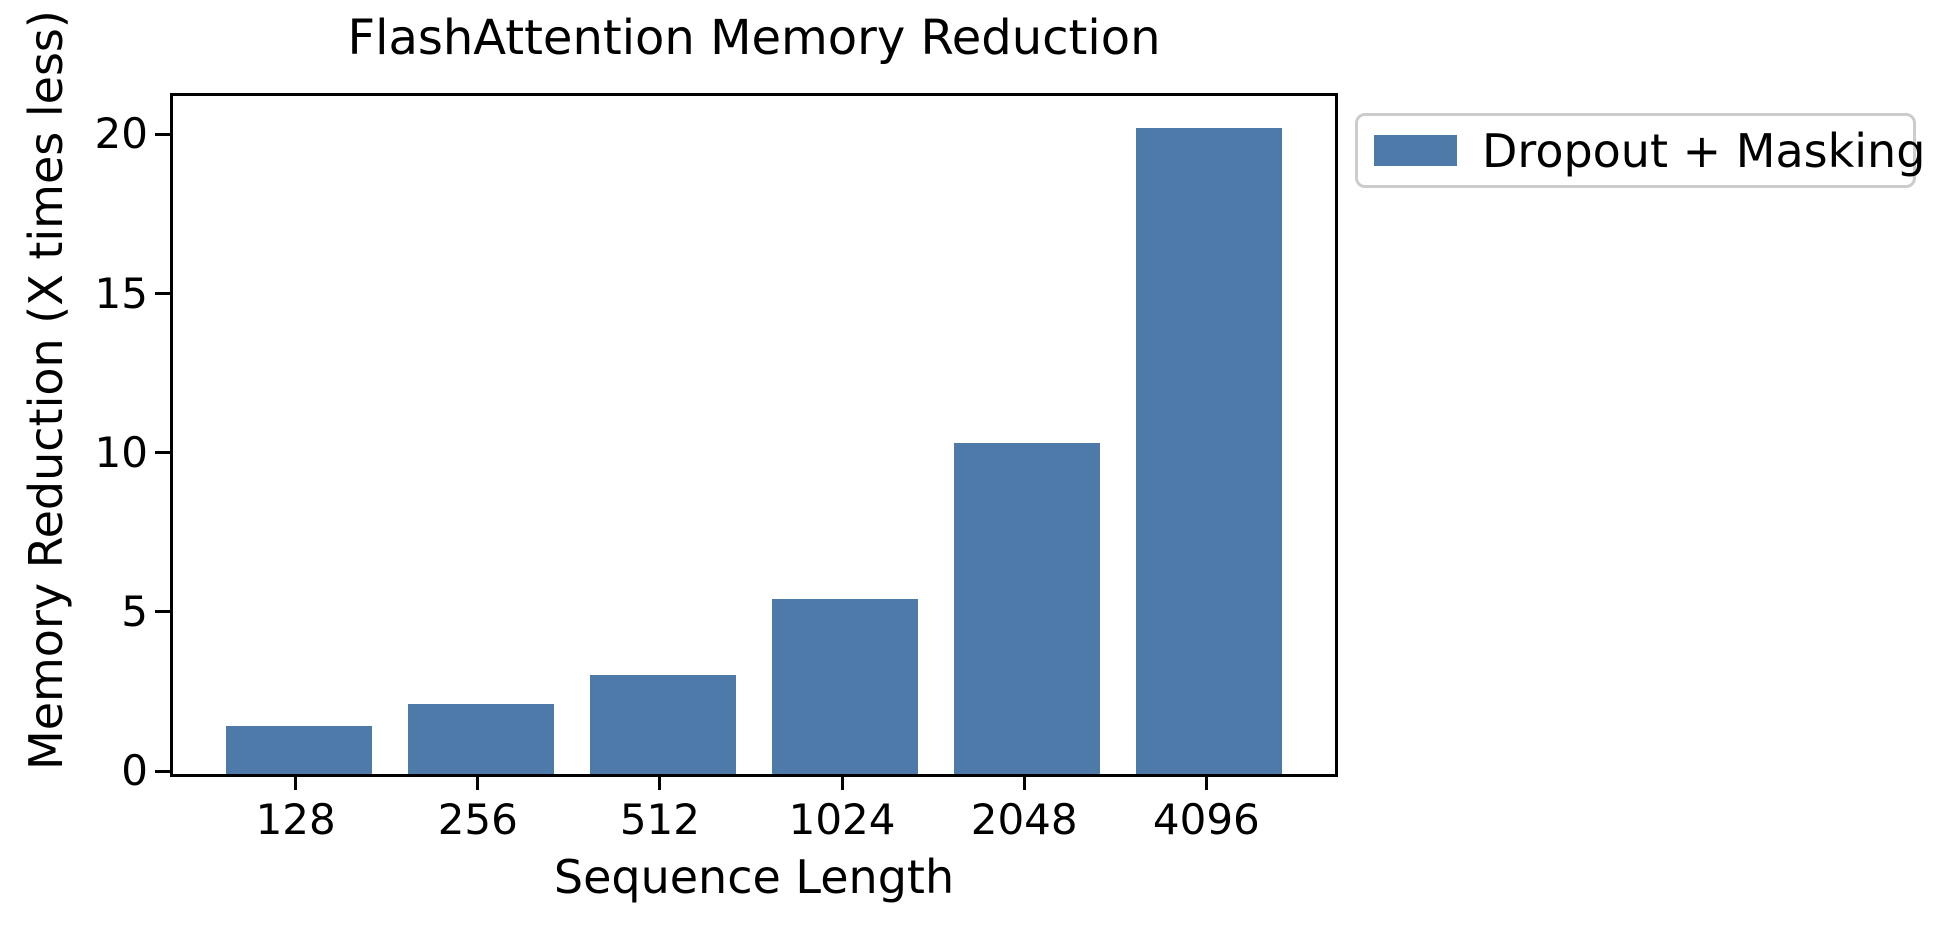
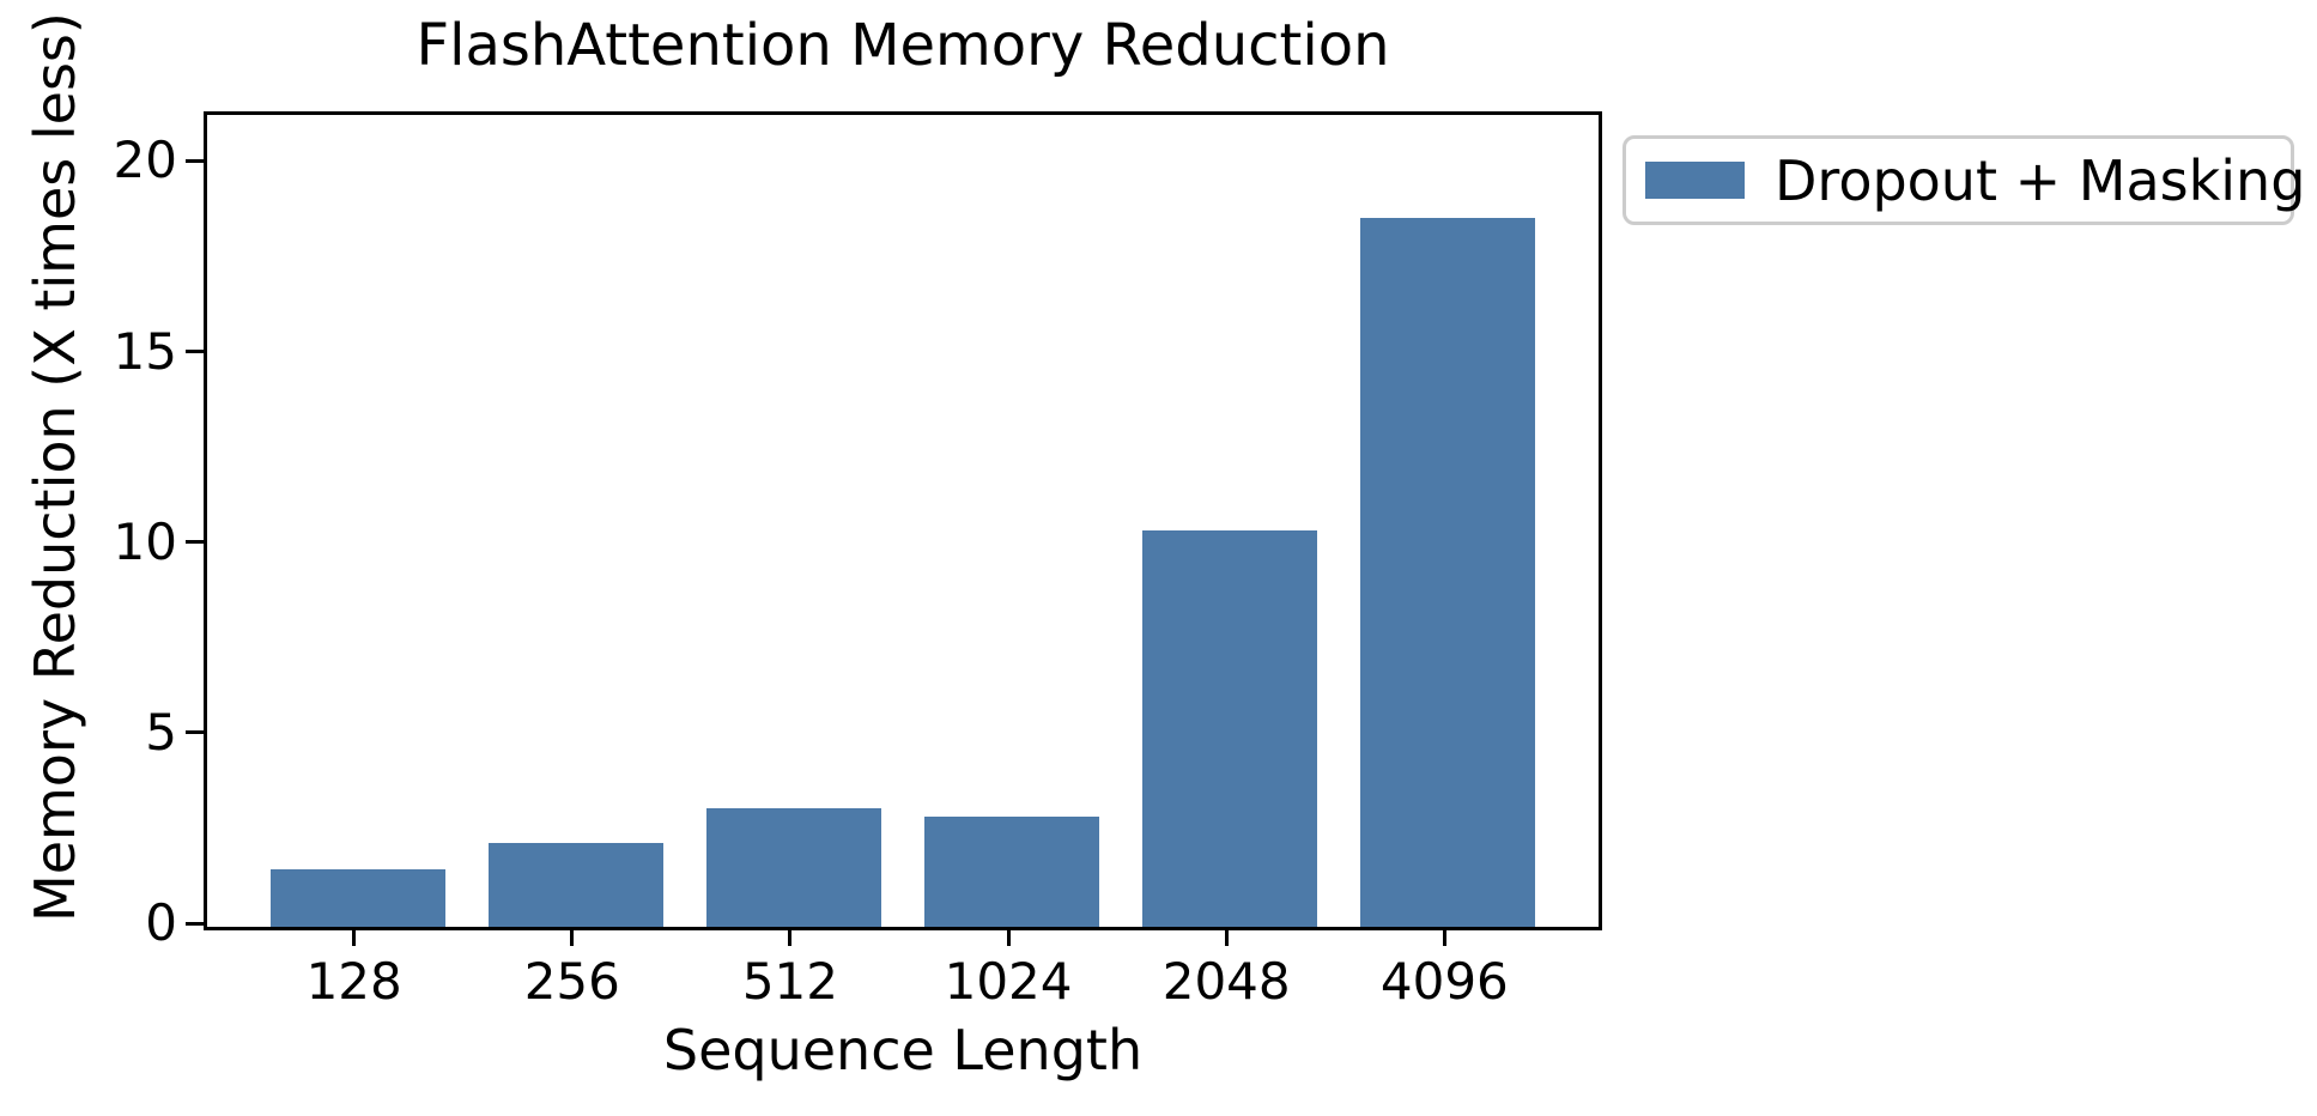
1024: 5.5 -> 2.9
4096: 20.3 -> 18.6
